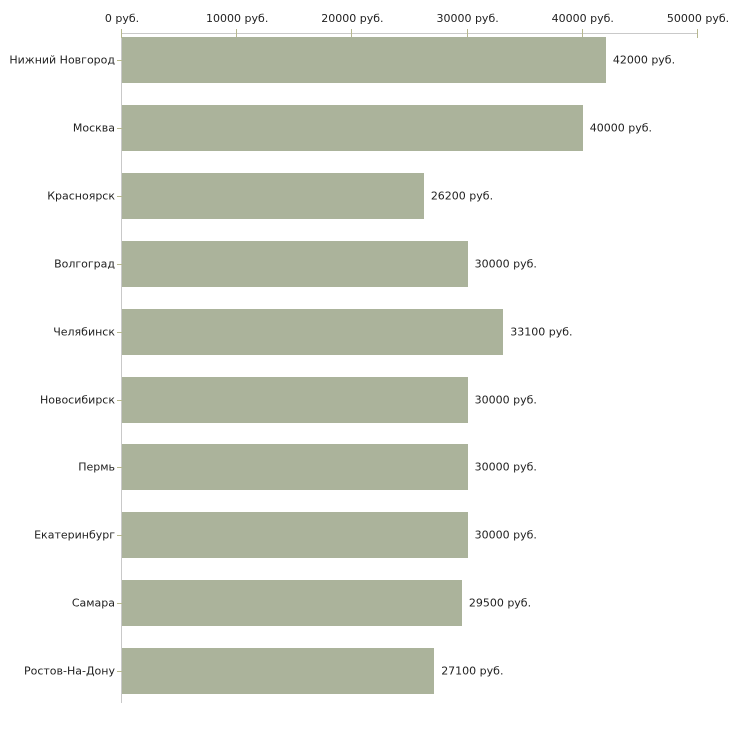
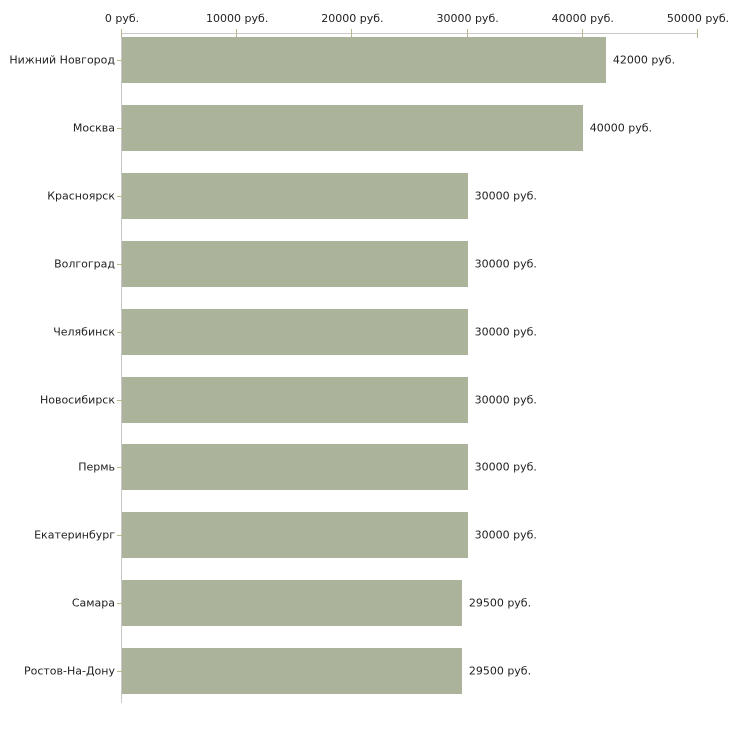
Красноярск: 26200 -> 30000
Челябинск: 33100 -> 30000
Ростов-На-Дону: 27100 -> 29500
